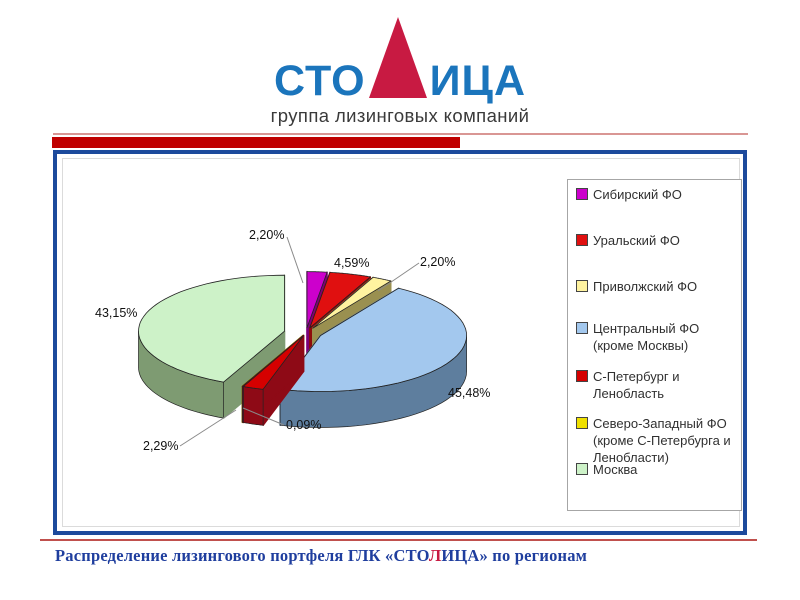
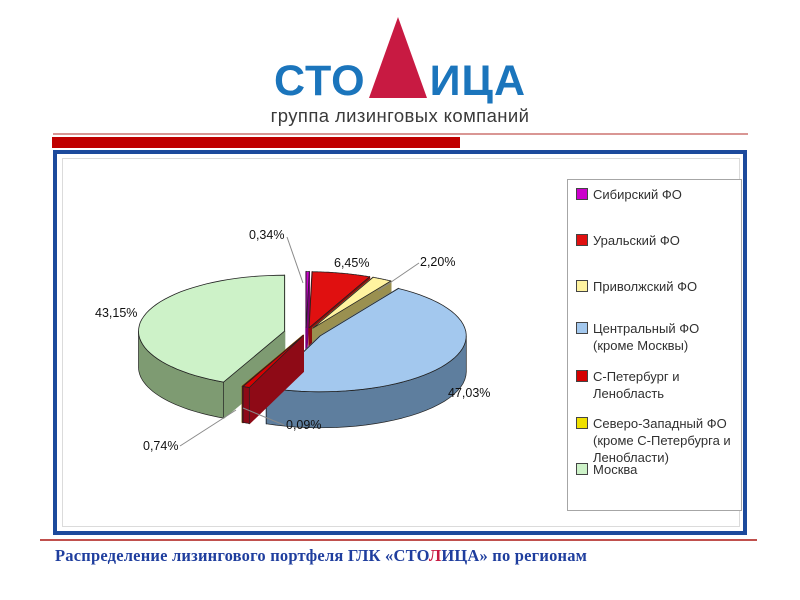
Сибирский ФО: 2,20% -> 0,34%
Уральский ФО: 4,59% -> 6,45%
Центральный ФО (кроме Москвы): 45,48% -> 47,03%
С-Петербург и Ленобласть: 2,29% -> 0,74%
